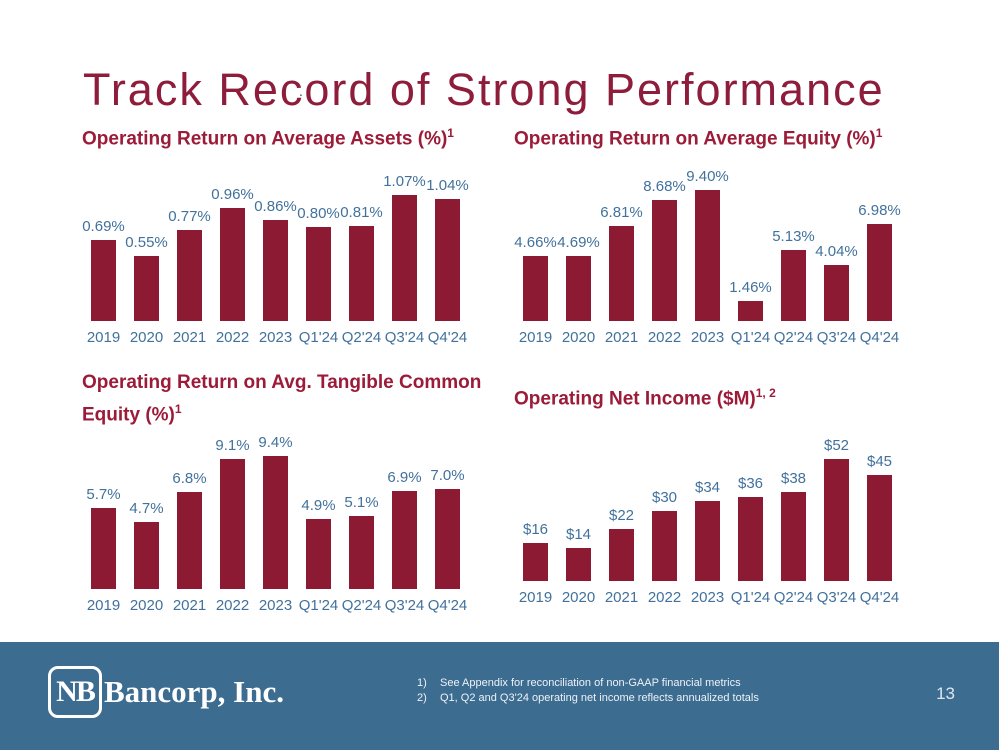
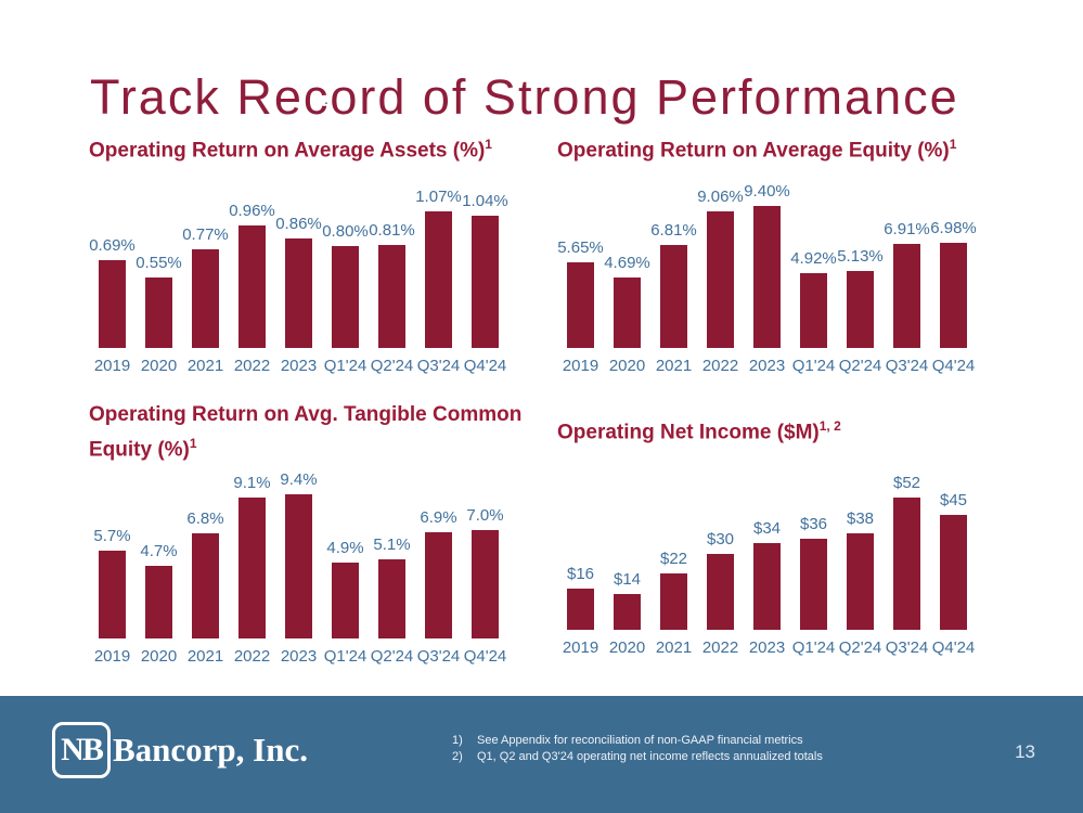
Operating Return on Average Equity (%)/2019: 4.66% -> 5.65%
Operating Return on Average Equity (%)/2022: 8.68% -> 9.06%
Operating Return on Average Equity (%)/Q1'24: 1.46% -> 4.92%
Operating Return on Average Equity (%)/Q3'24: 4.04% -> 6.91%
